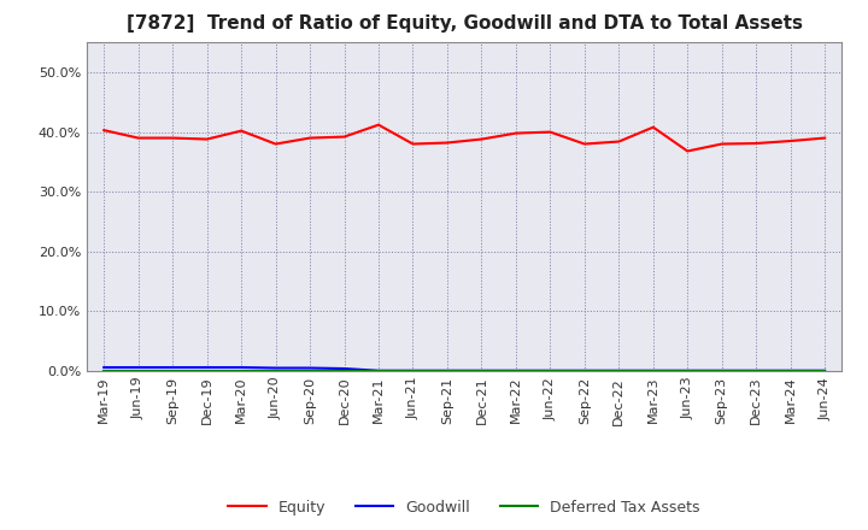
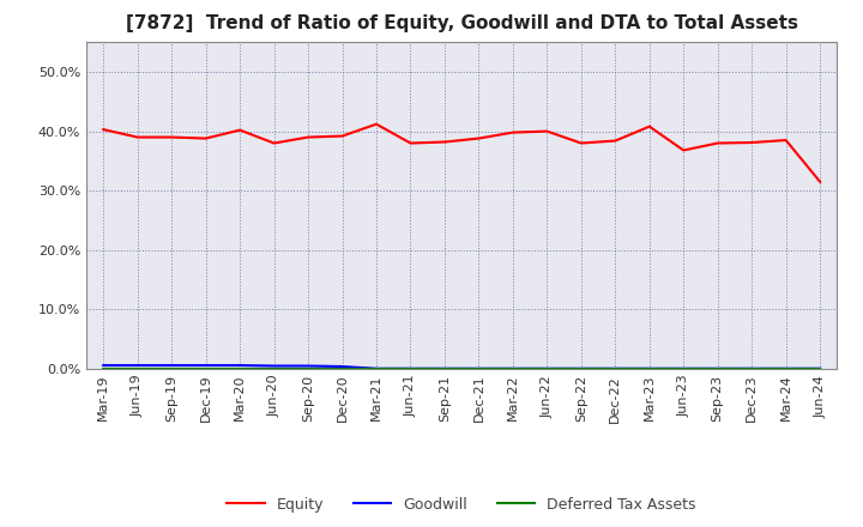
Equity/Jun-24: 39.0% -> 31.5%
